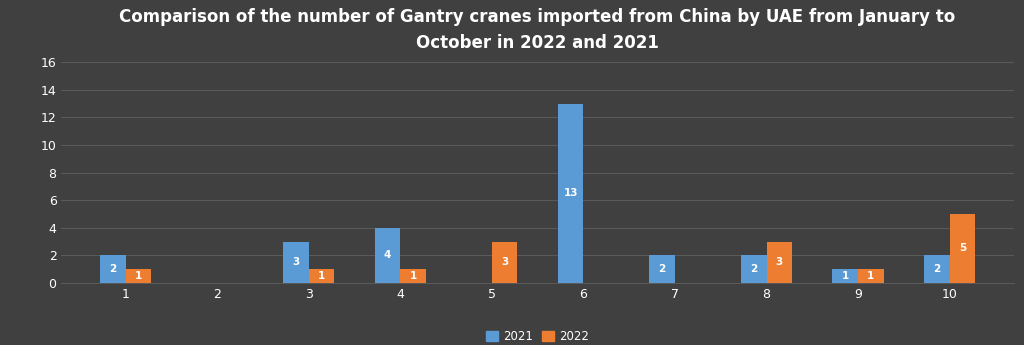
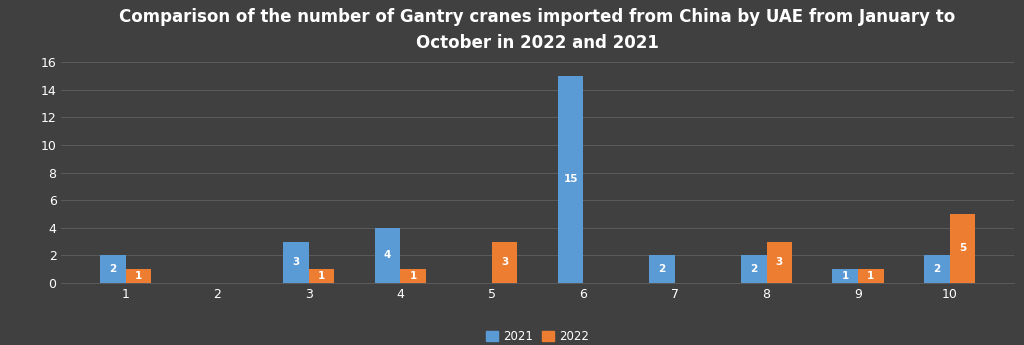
2021/6: 13 -> 15
